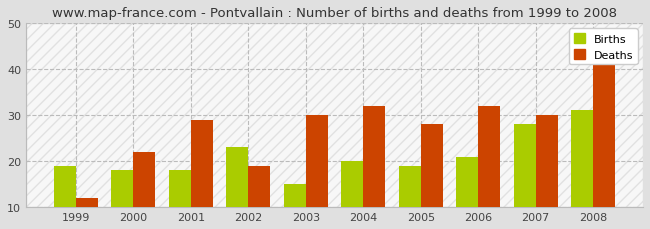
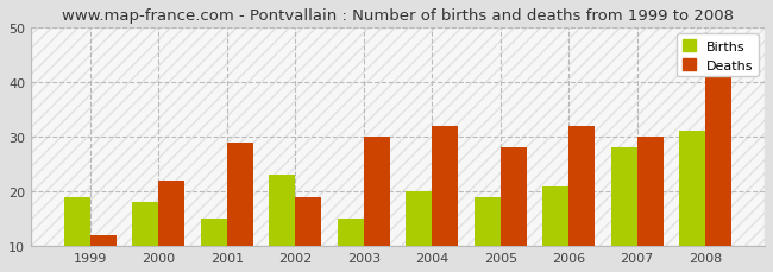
Births/2001: 18 -> 15
